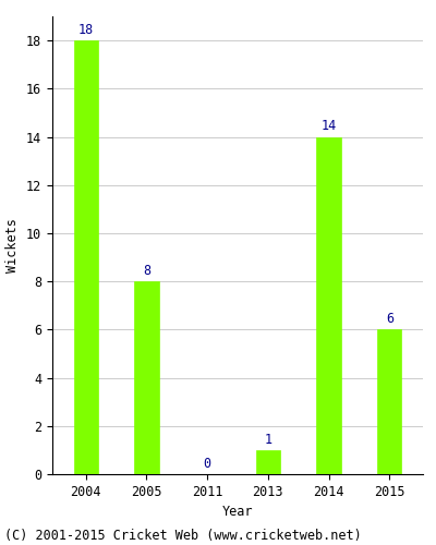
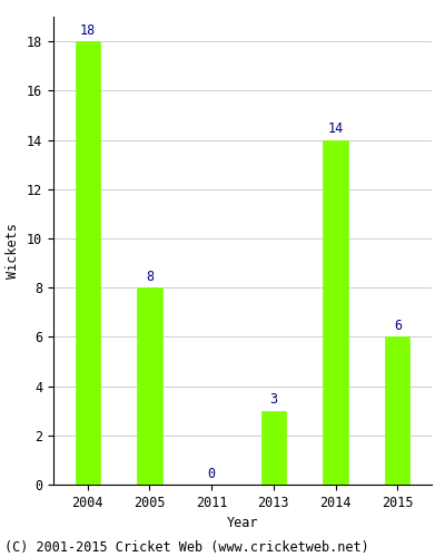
2013: 1 -> 3
